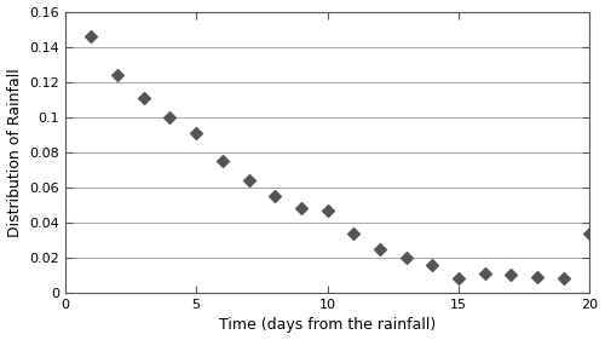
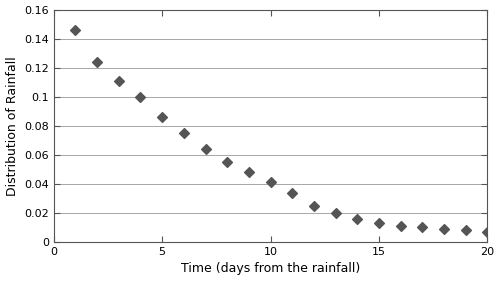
5: 0.091 -> 0.086
10: 0.047 -> 0.041
15: 0.008 -> 0.013
20: 0.034 -> 0.007
